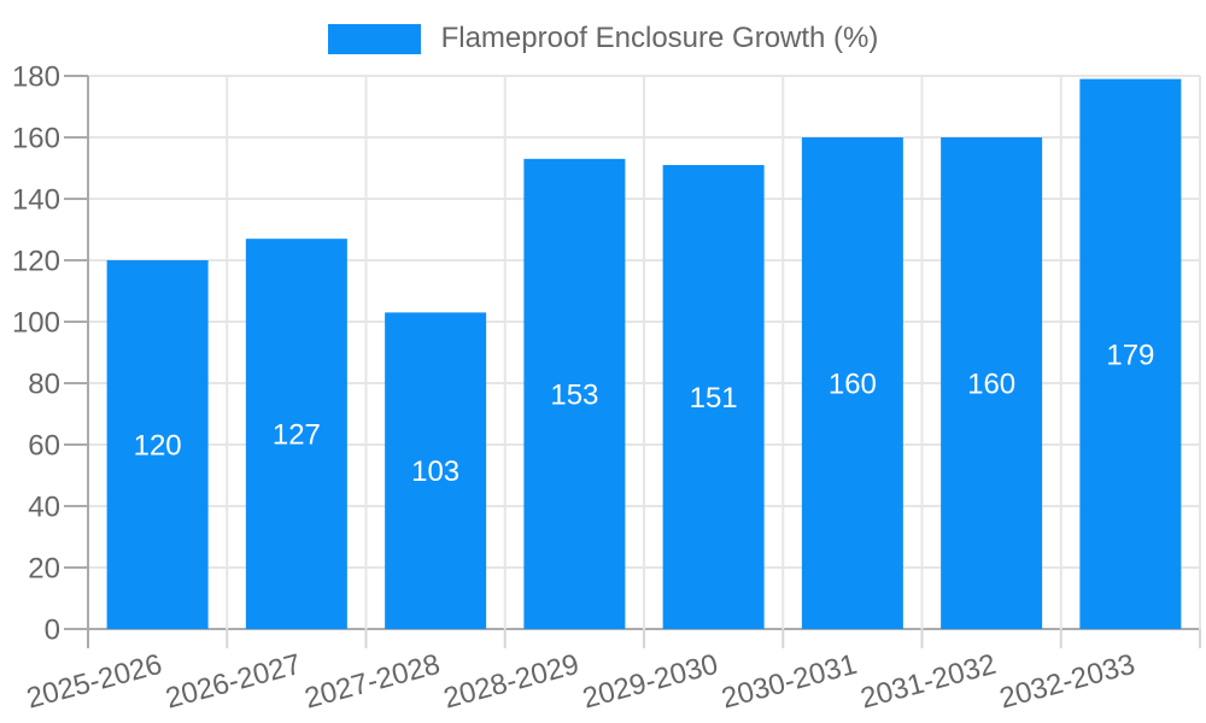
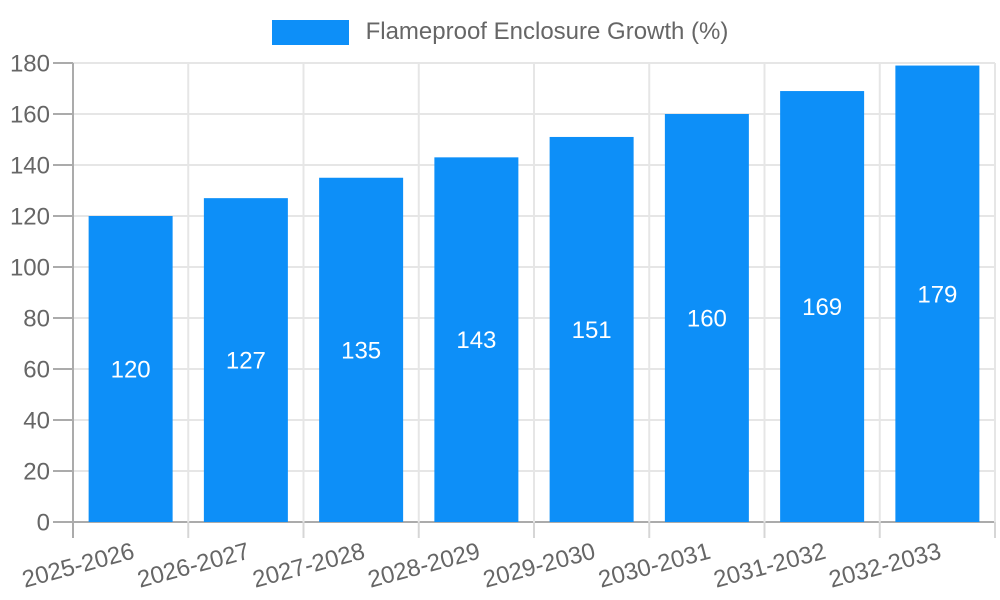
2027-2028: 103 -> 135
2028-2029: 153 -> 143
2031-2032: 160 -> 169
